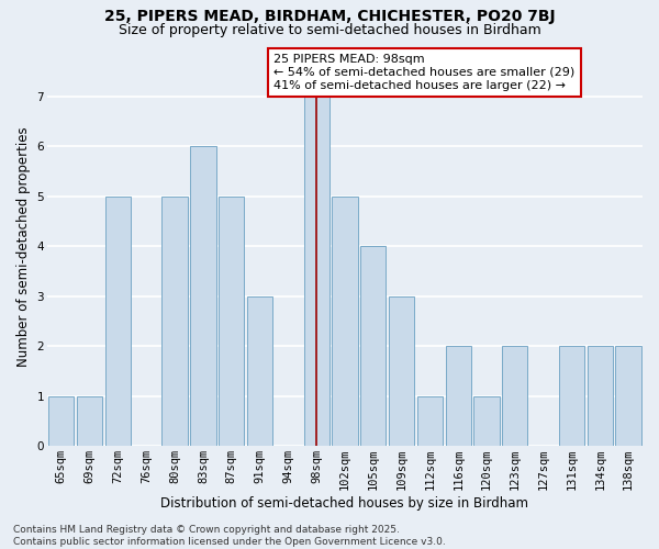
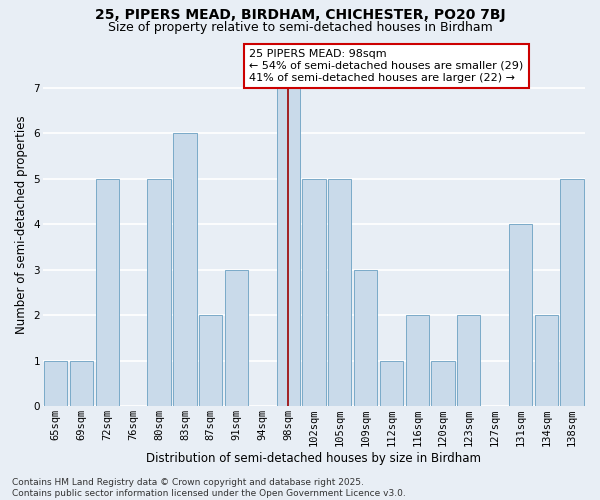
87sqm: 5 -> 2
105sqm: 4 -> 5
131sqm: 2 -> 4
138sqm: 2 -> 5
